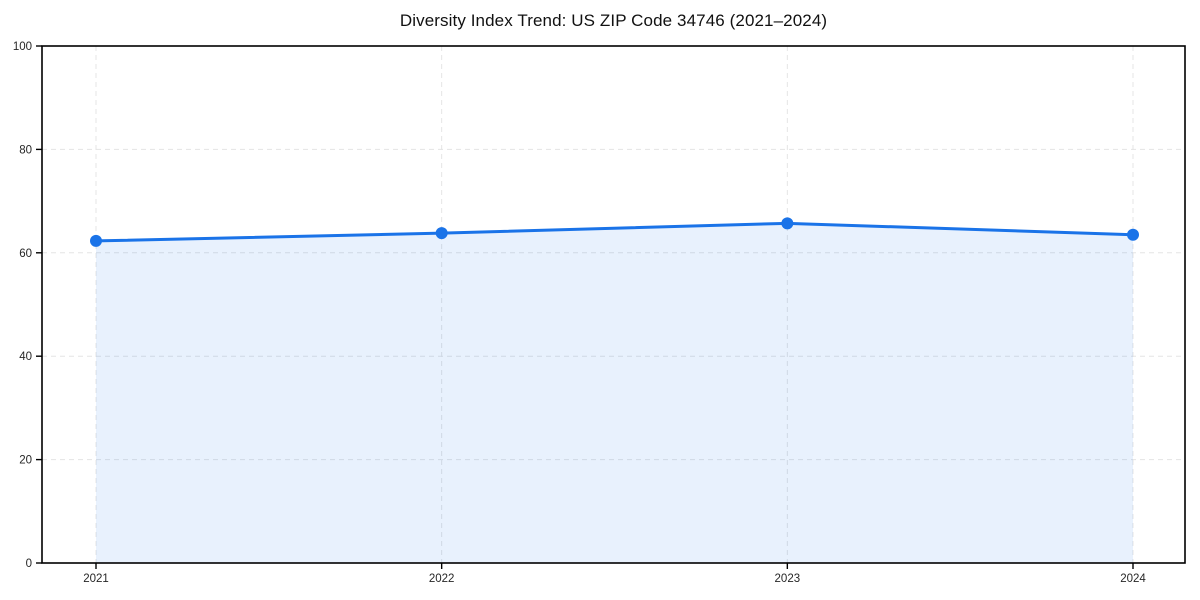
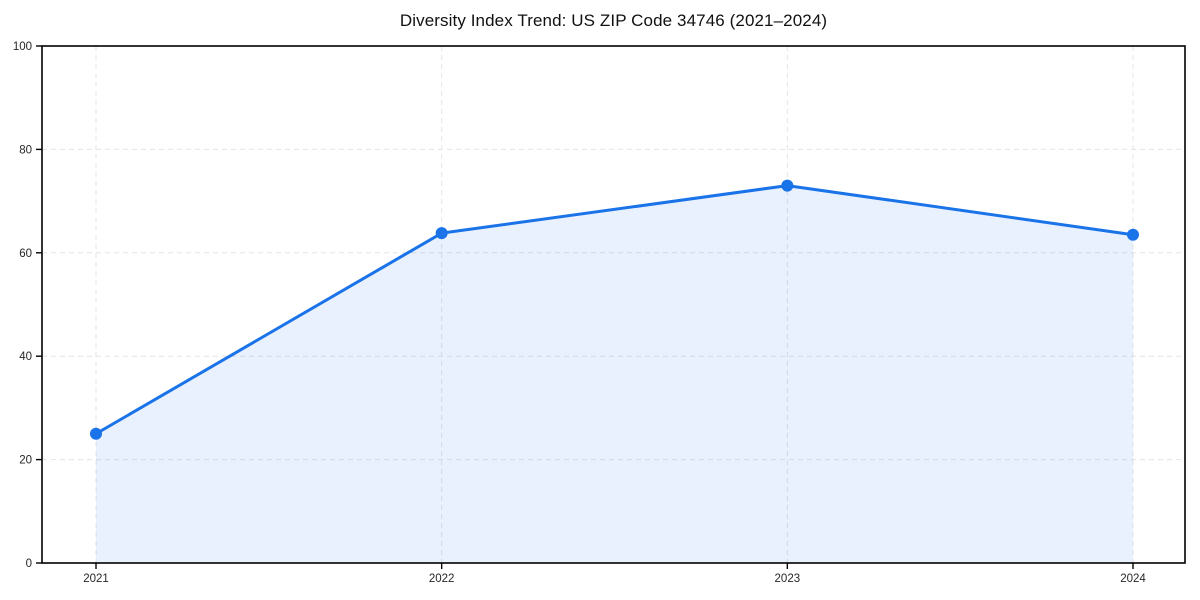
2021: 62 -> 25
2023: 66 -> 73
